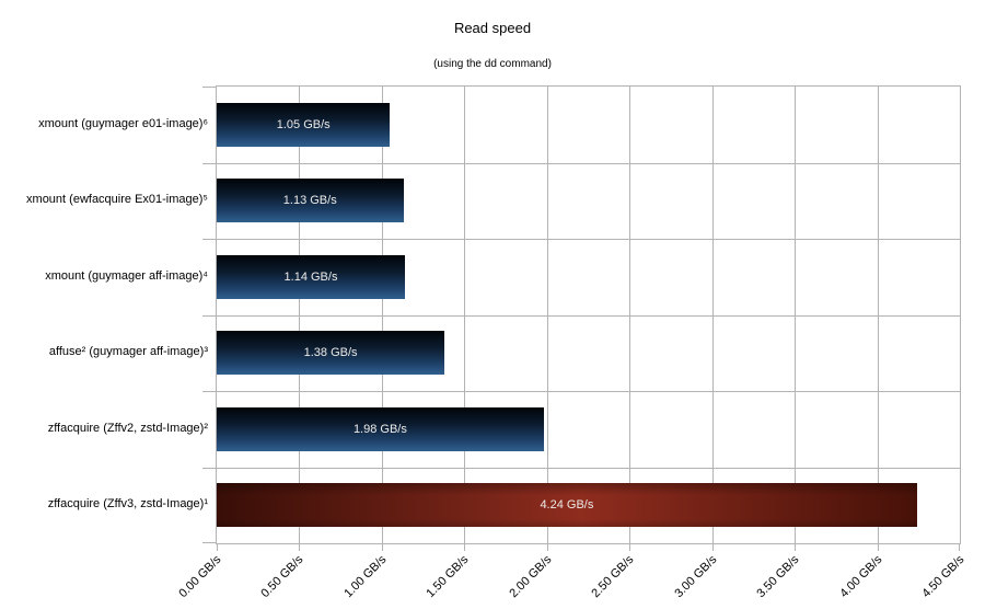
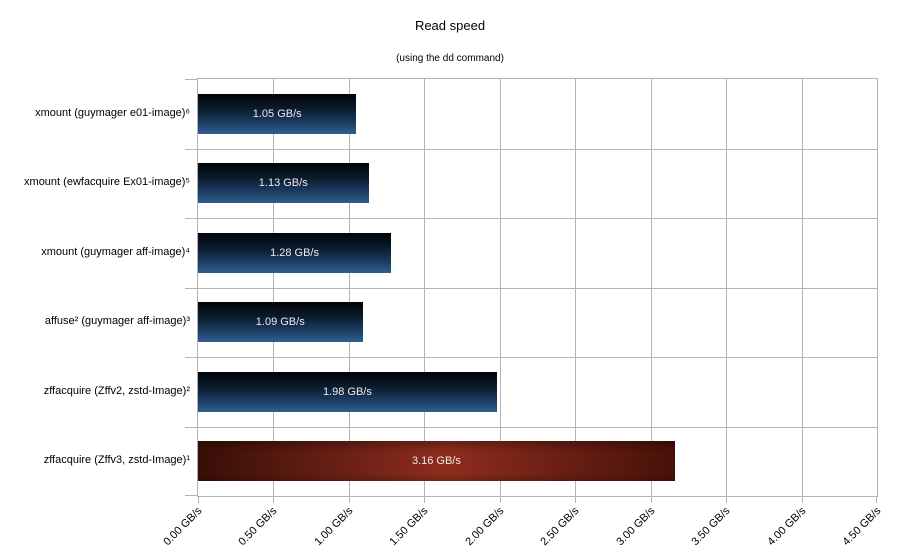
xmount (guymager aff-image)⁴: 1.14 -> 1.28
affuse² (guymager aff-image)³: 1.38 -> 1.09
zffacquire (Zffv3, zstd-Image)¹: 4.24 -> 3.16
